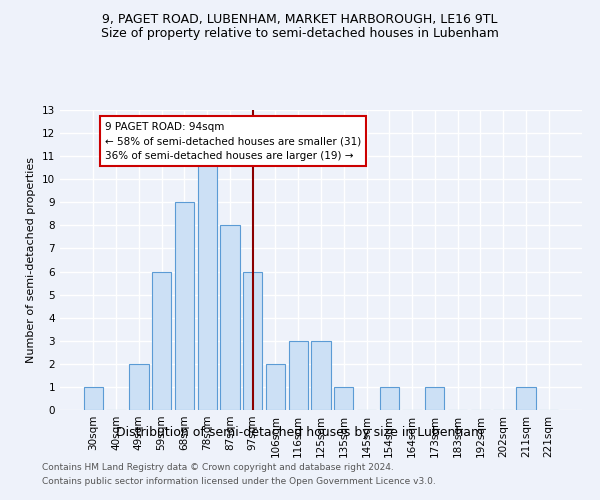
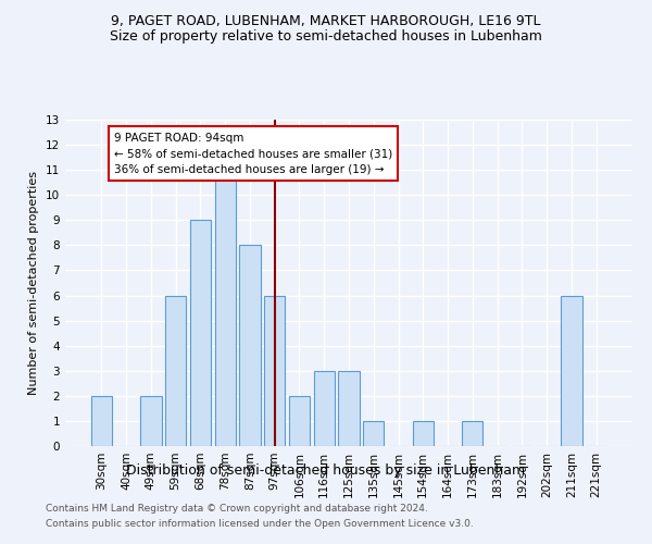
30sqm: 1 -> 2
211sqm: 1 -> 6
